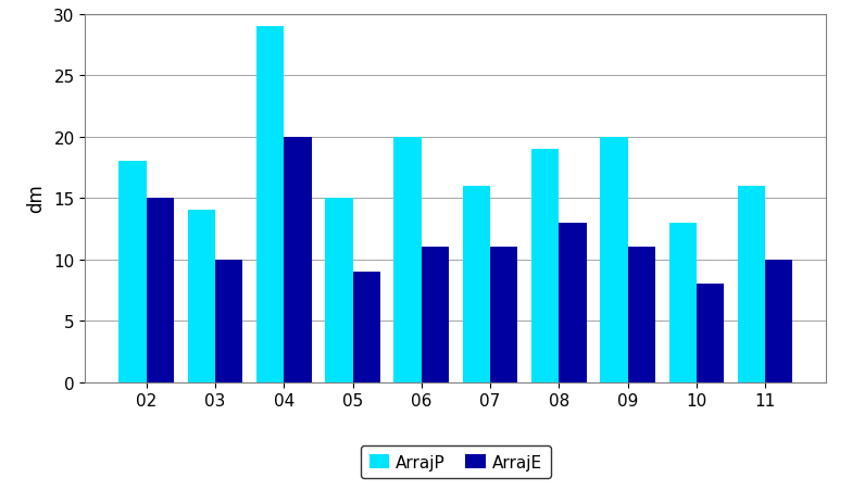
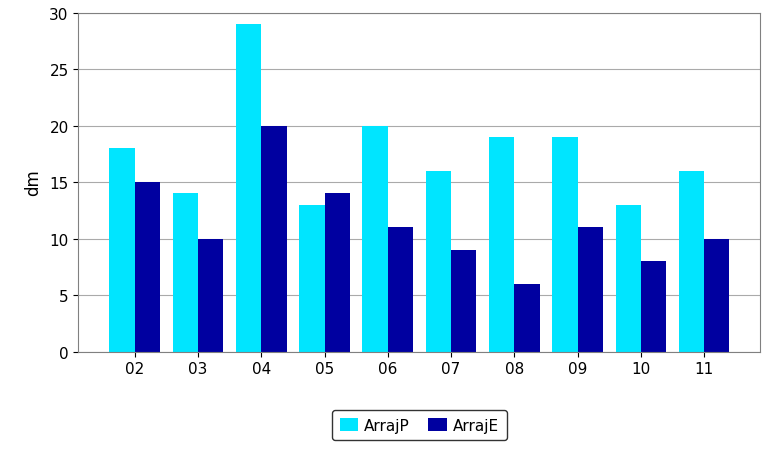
ArrajP/05: 15 -> 13
ArrajE/05: 9 -> 14
ArrajE/07: 11 -> 9
ArrajE/08: 13 -> 6
ArrajP/09: 20 -> 19
